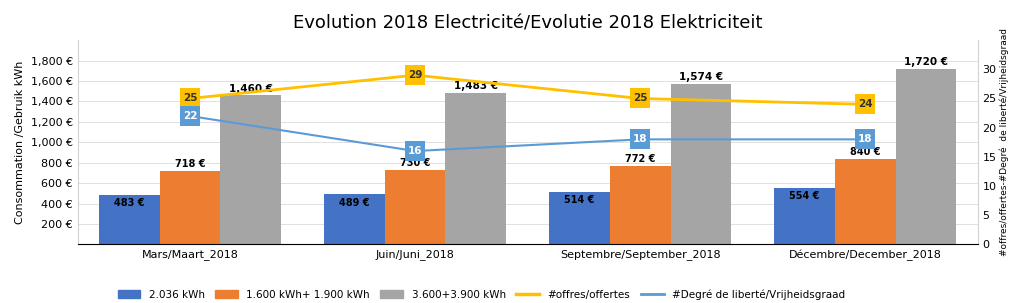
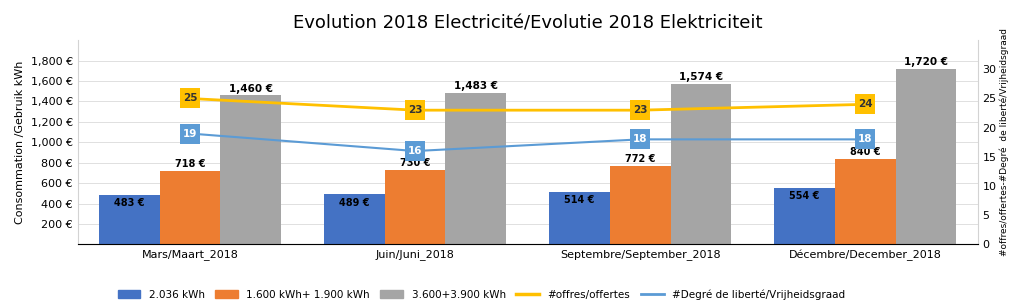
#Degré de liberté/Vrijheidsgraad/Mars/Maart_2018: 22 -> 19
#offres/offertes/Juin/Juni_2018: 29 -> 23
#offres/offertes/Septembre/September_2018: 25 -> 23
